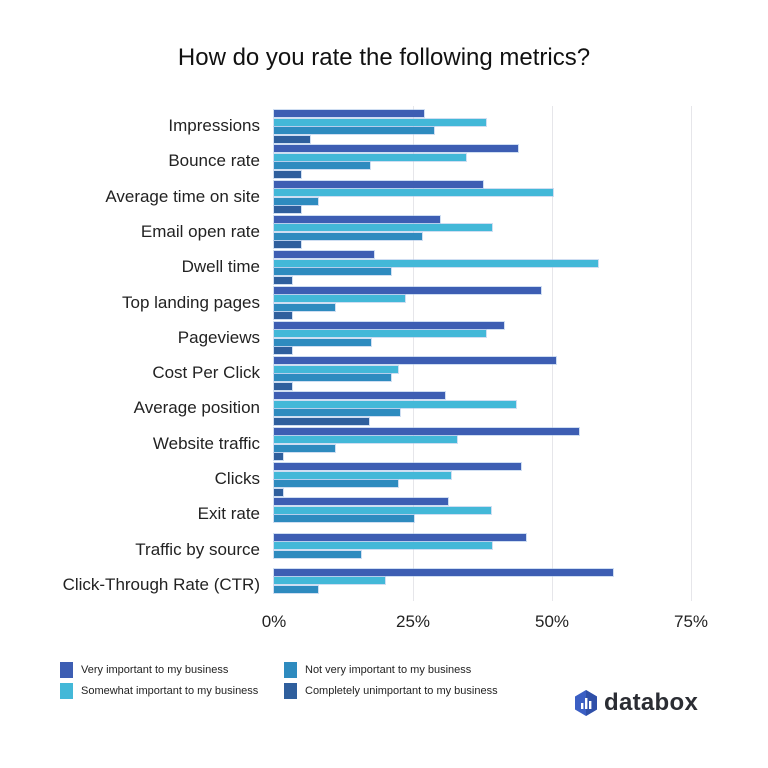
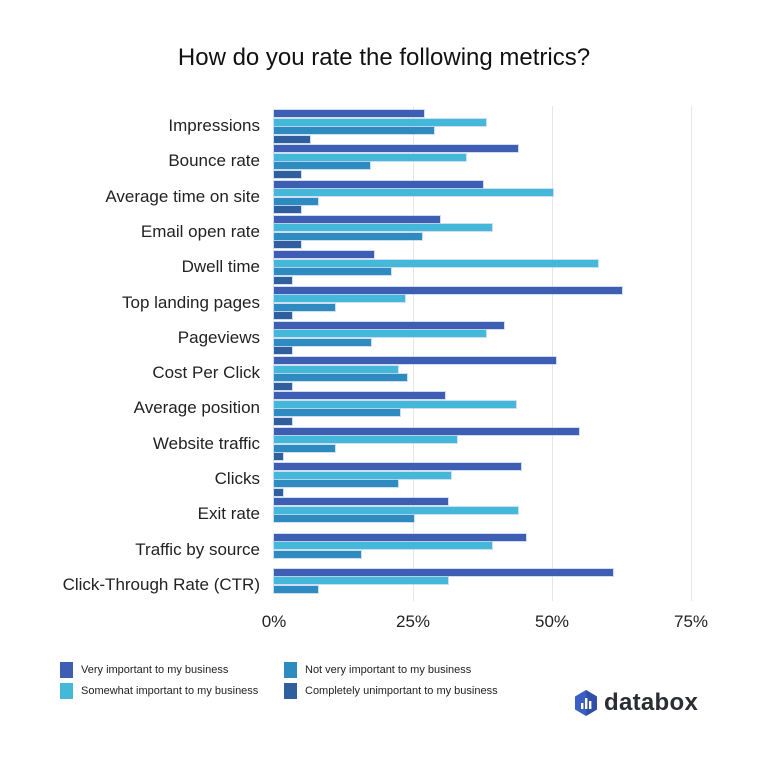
Very important to my business/Top landing pages: 48% -> 63%
Not very important to my business/Cost Per Click: 21% -> 24%
Completely unimportant to my business/Average position: 17% -> 3%
Somewhat important to my business/Exit rate: 39% -> 44%
Somewhat important to my business/Click-Through Rate (CTR): 20% -> 31%
